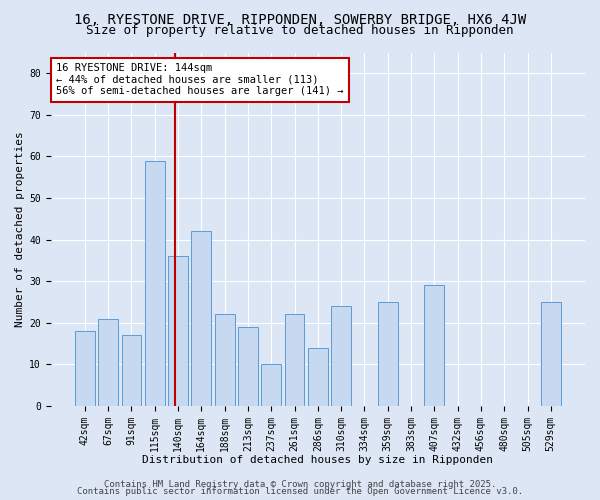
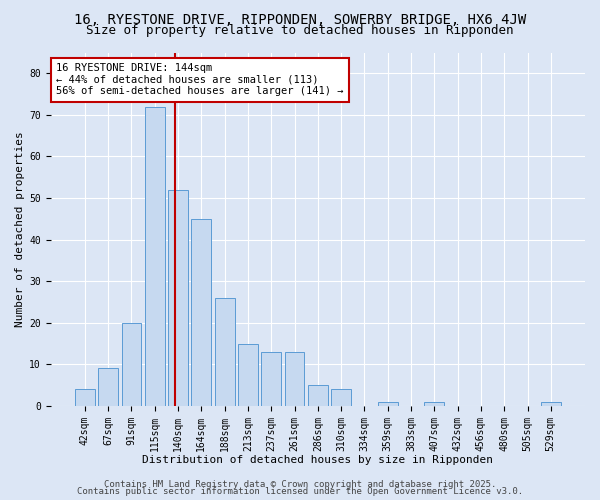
42sqm: 18 -> 4
67sqm: 21 -> 9
91sqm: 17 -> 20
115sqm: 59 -> 72
140sqm: 36 -> 52
164sqm: 42 -> 45
188sqm: 22 -> 26
213sqm: 19 -> 15
237sqm: 10 -> 13
261sqm: 22 -> 13
286sqm: 14 -> 5
310sqm: 24 -> 4
359sqm: 25 -> 1
407sqm: 29 -> 1
529sqm: 25 -> 1
